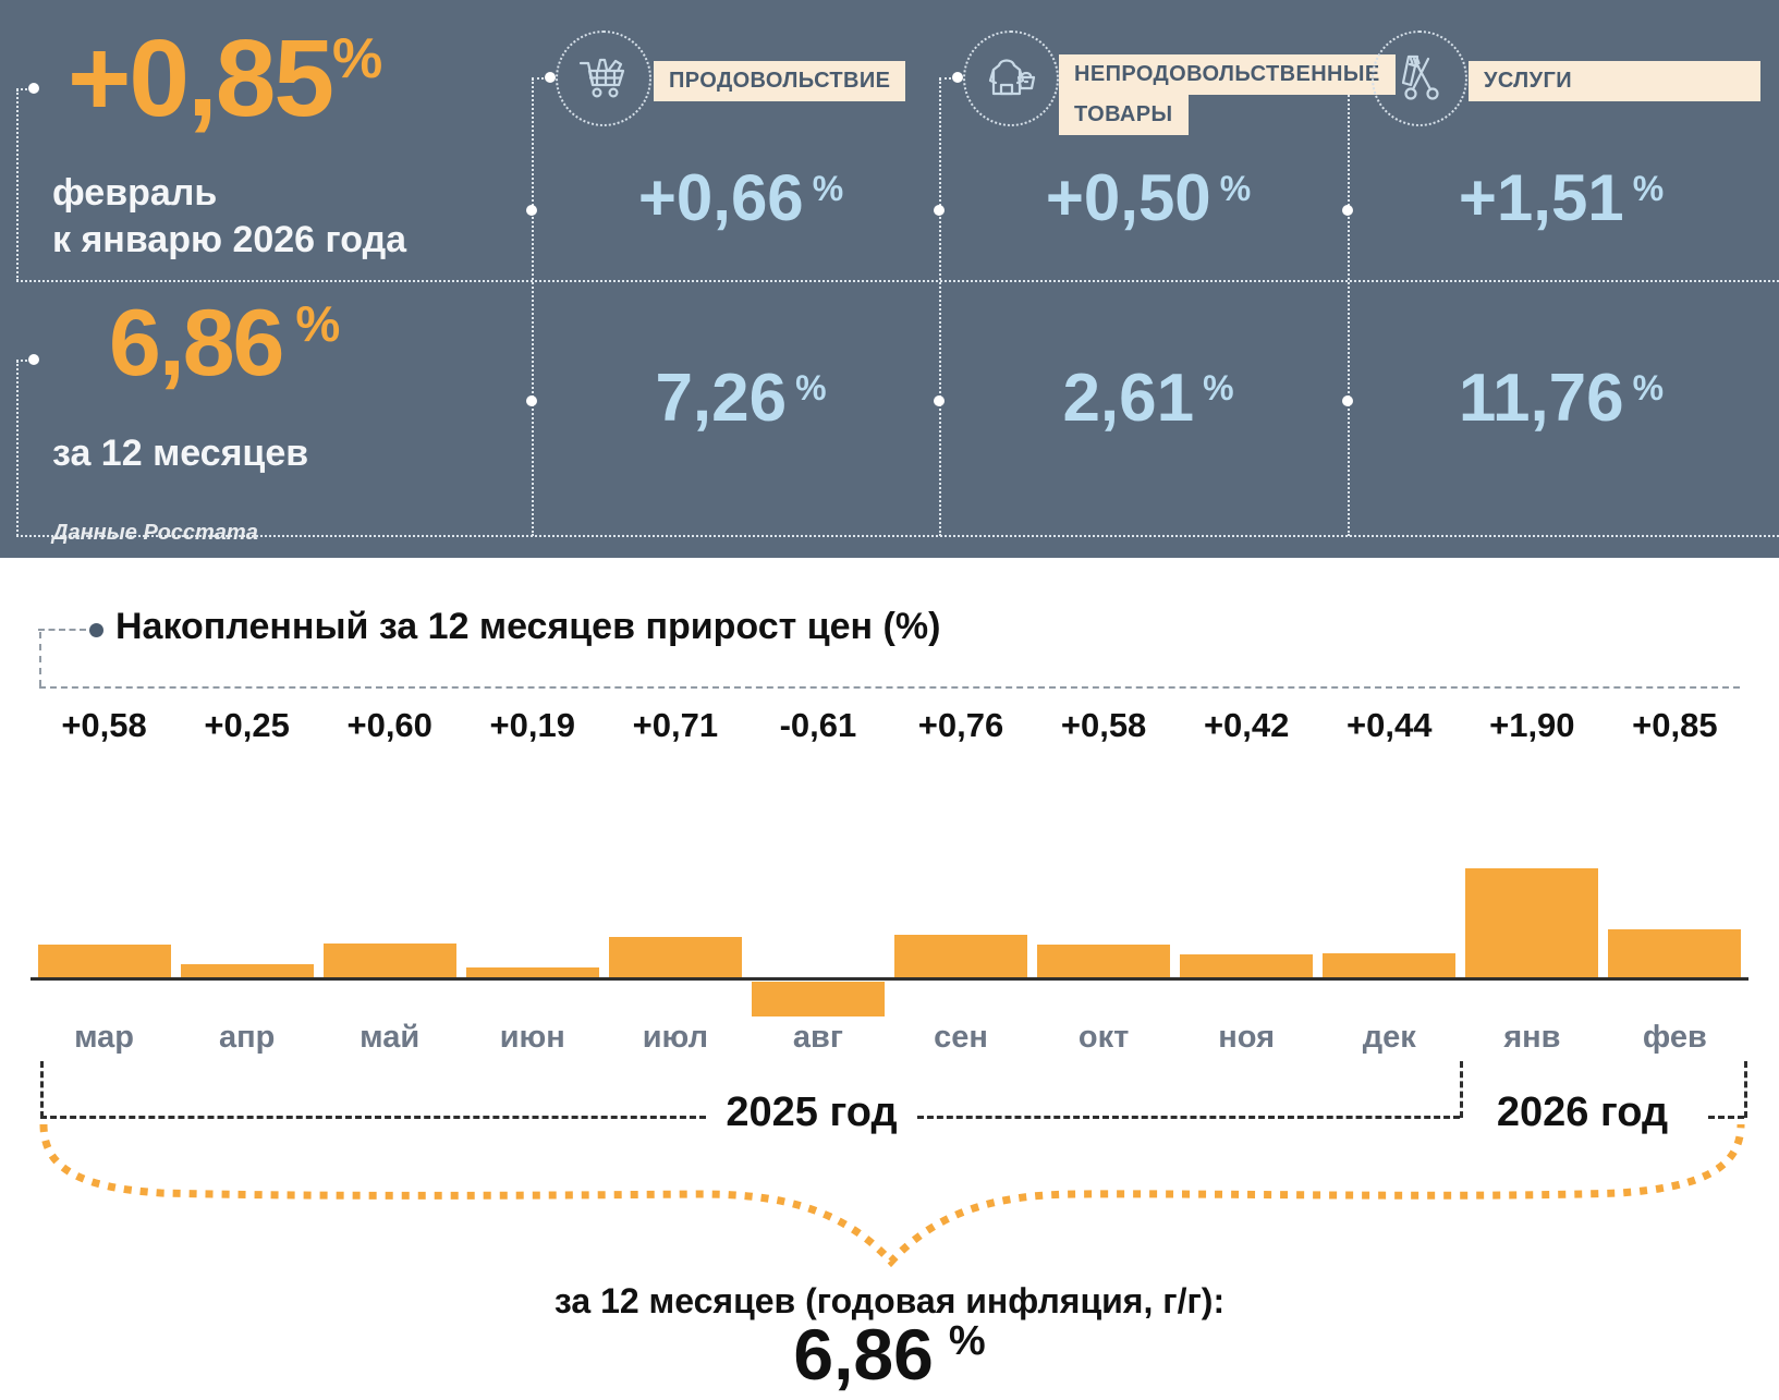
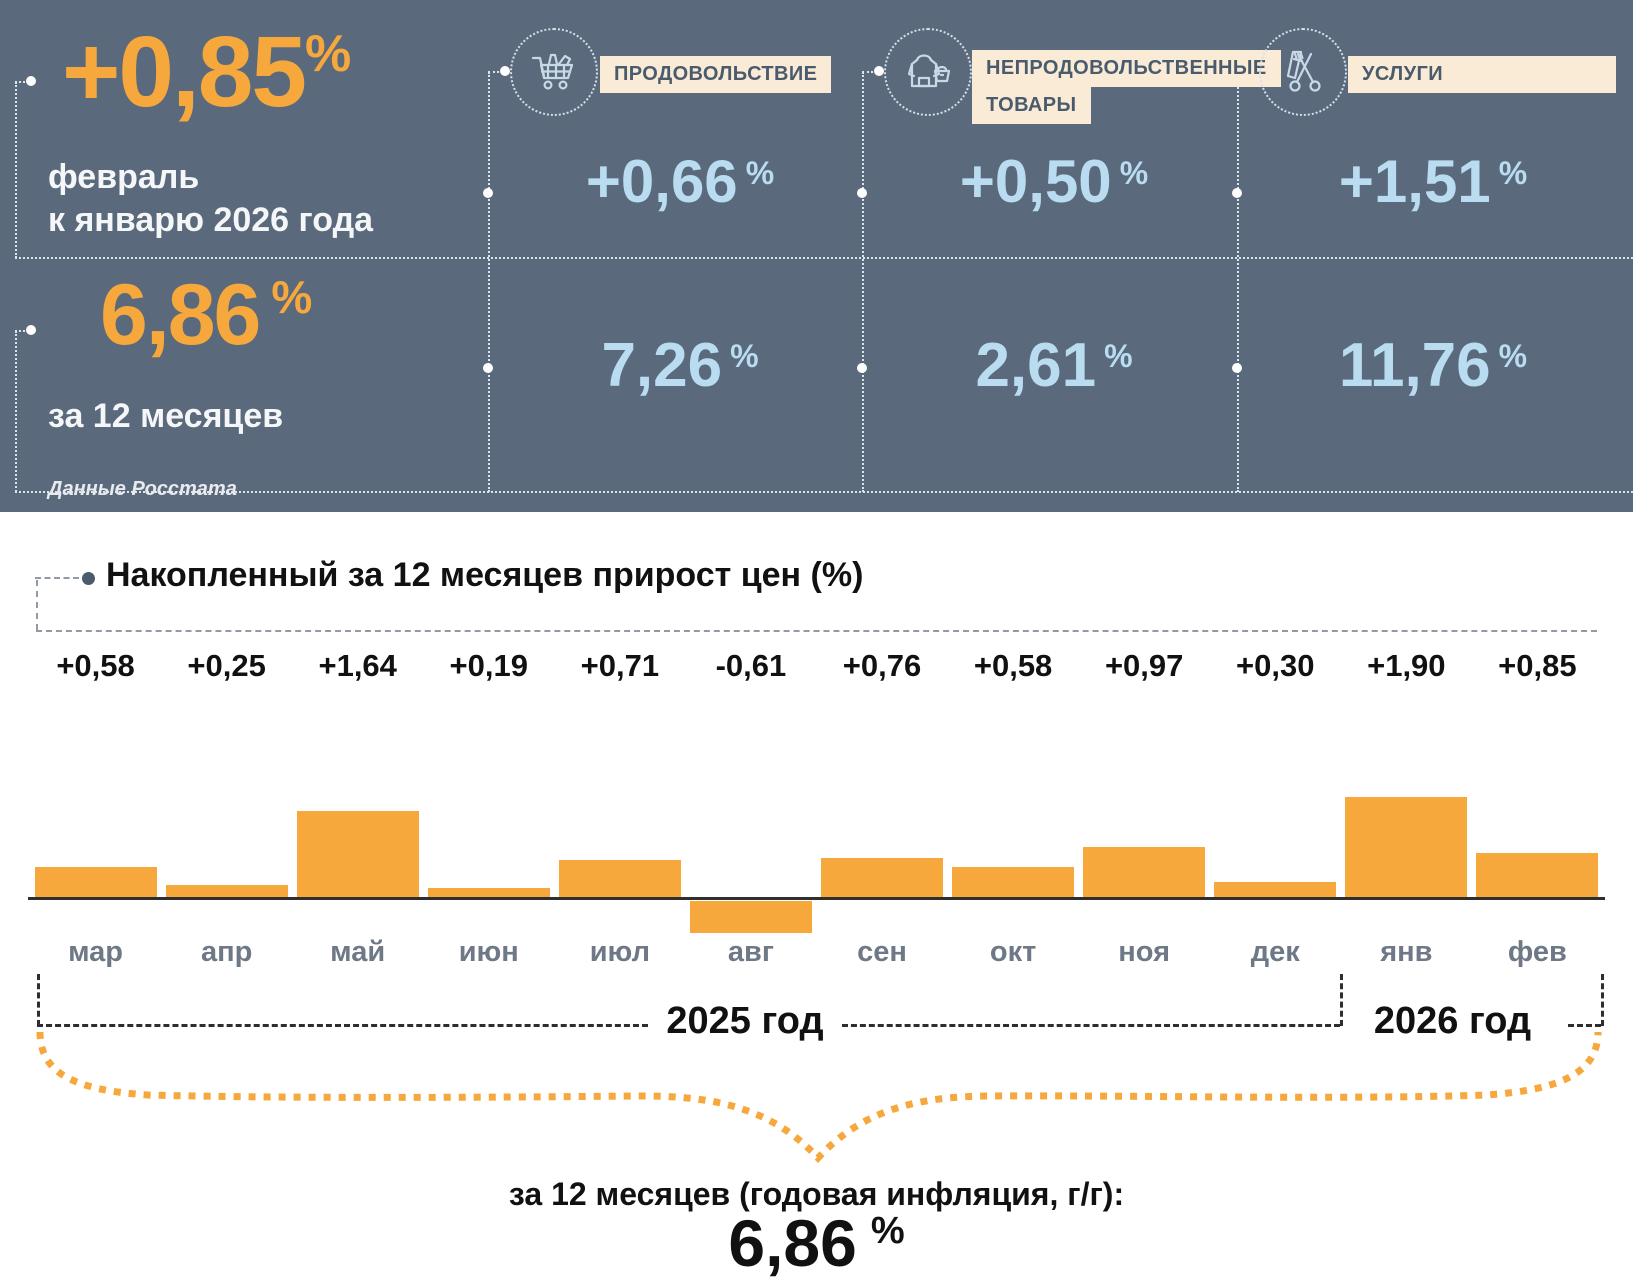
май: +0,60 -> +1,64
ноя: +0,42 -> +0,97
дек: +0,44 -> +0,30
